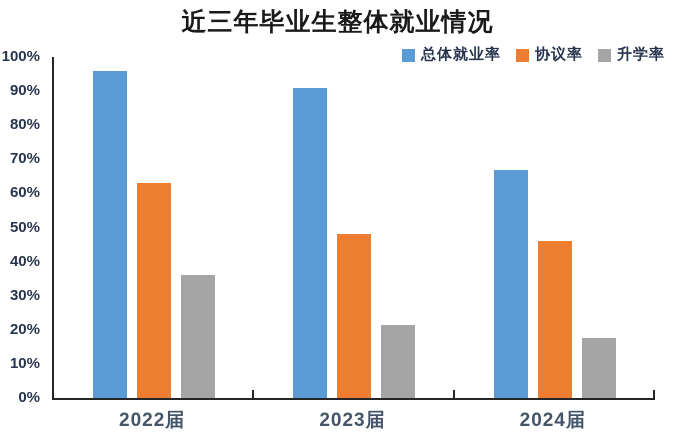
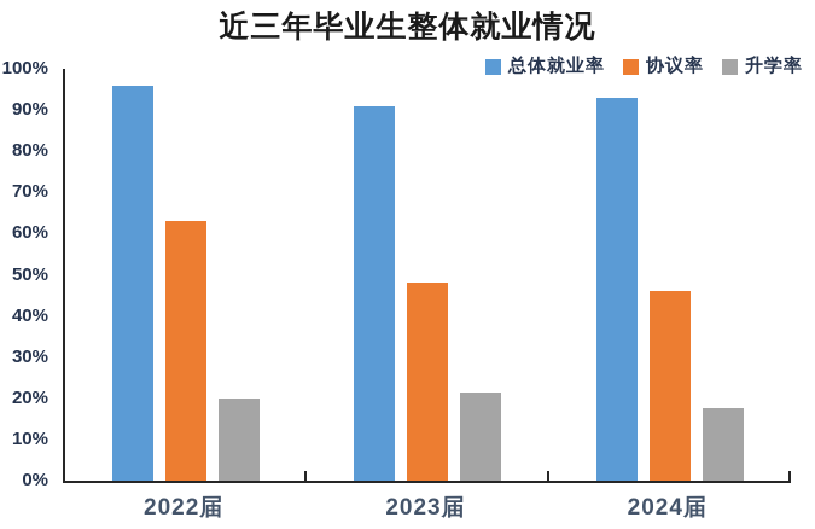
升学率/2022届: 36% -> 20%
总体就业率/2024届: 67% -> 93%
